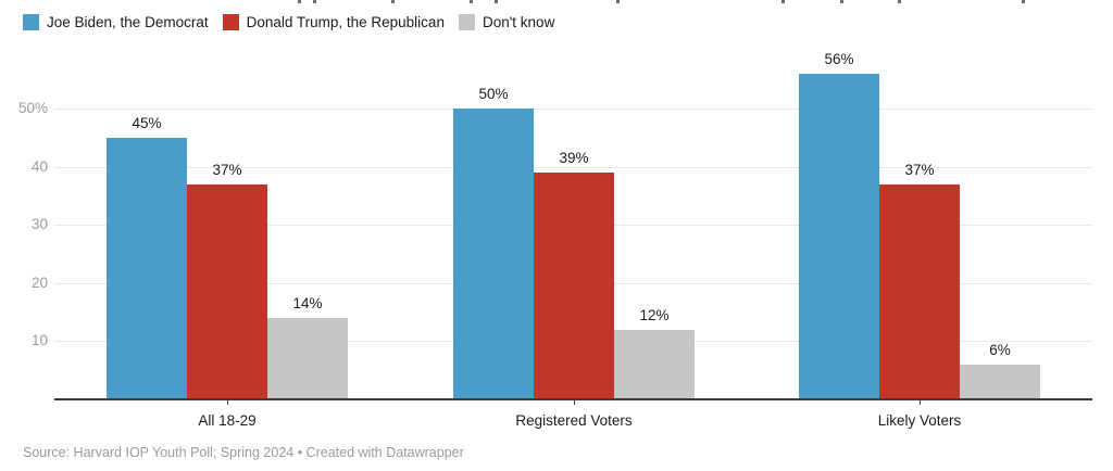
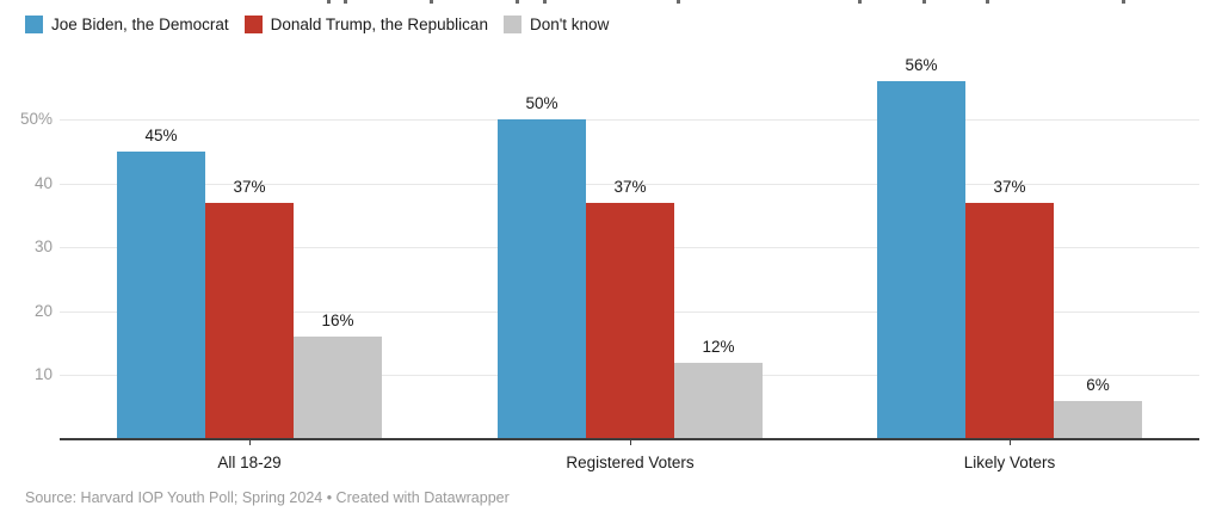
Don't know/All 18-29: 14% -> 16%
Donald Trump, the Republican/Registered Voters: 39% -> 37%
